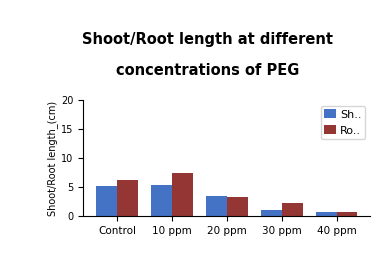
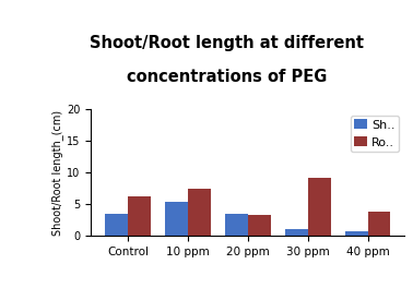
Sh../Control: 5.3 -> 3.6
Ro../30 ppm: 2.3 -> 9.2
Ro../40 ppm: 0.8 -> 3.8
